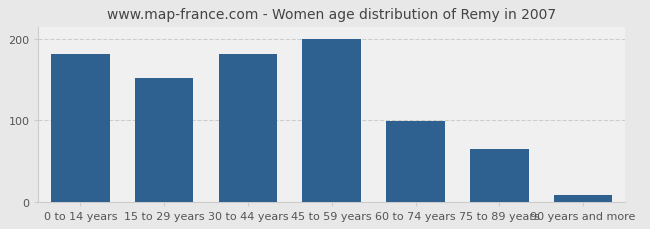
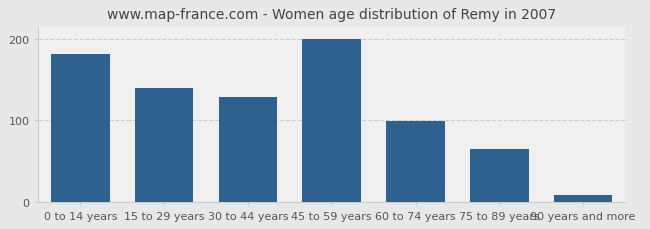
15 to 29 years: 152 -> 140
30 to 44 years: 182 -> 128
